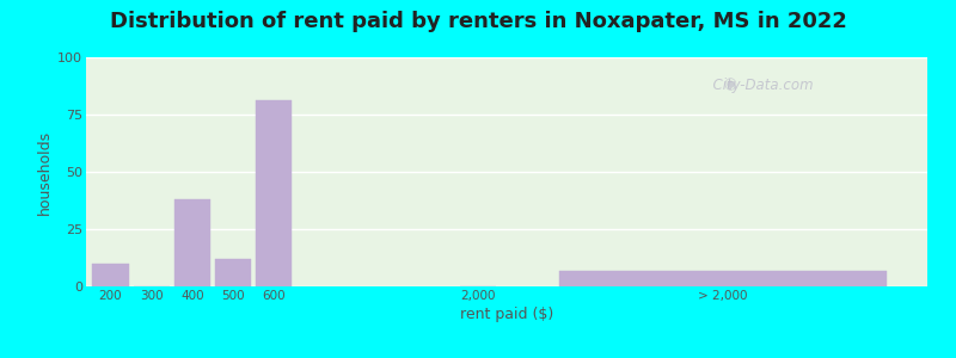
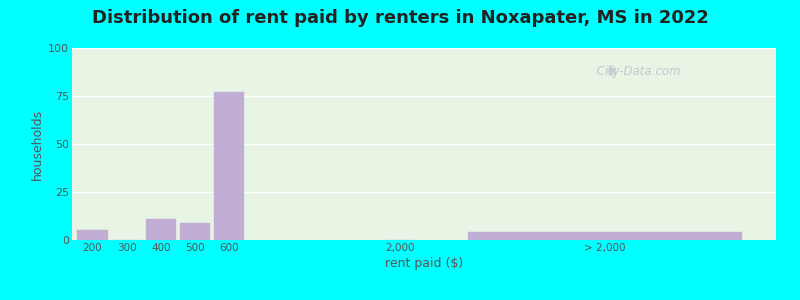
200: 10 -> 5
400: 38 -> 11
500: 12 -> 9
600: 81 -> 77
> 2,000: 7 -> 4
